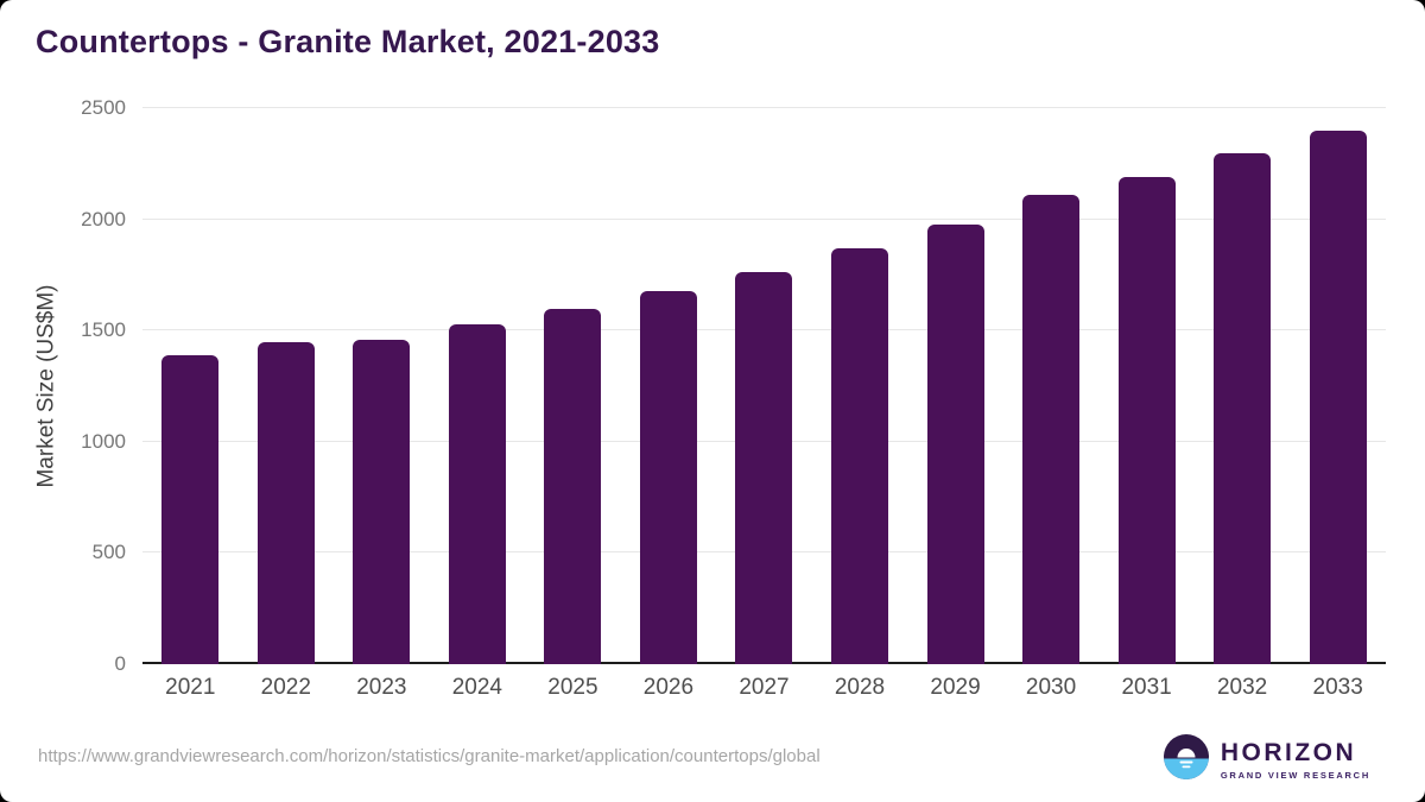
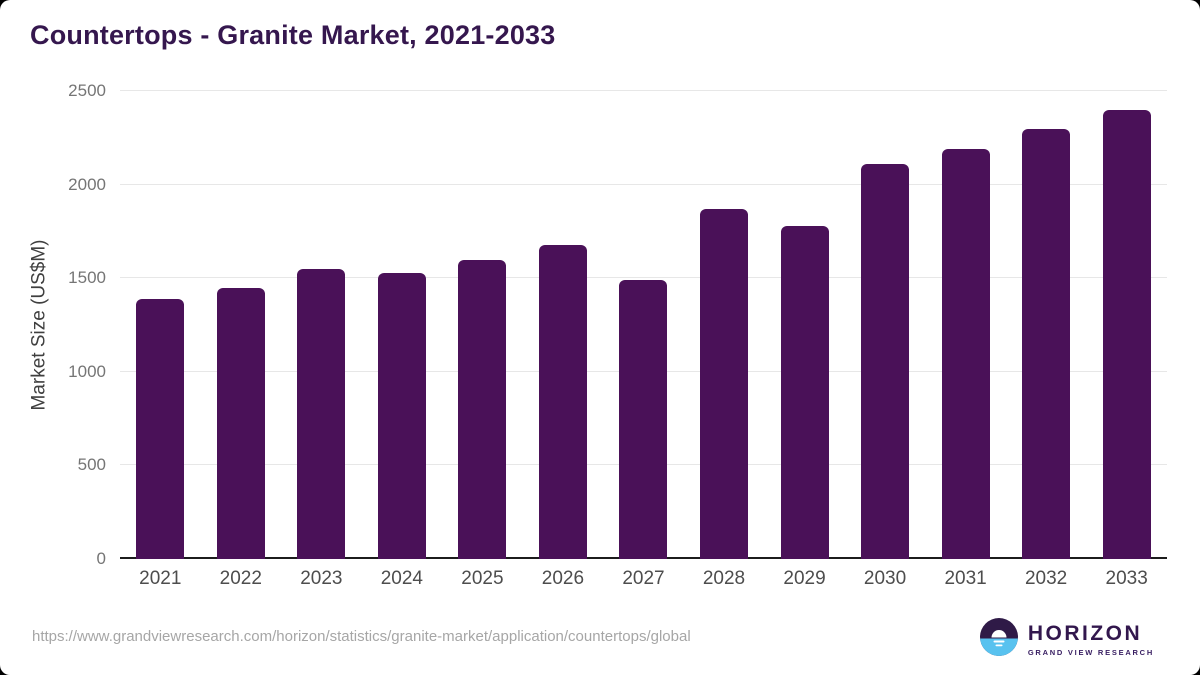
2023: 1460 -> 1550
2027: 1760 -> 1490
2029: 1980 -> 1780
